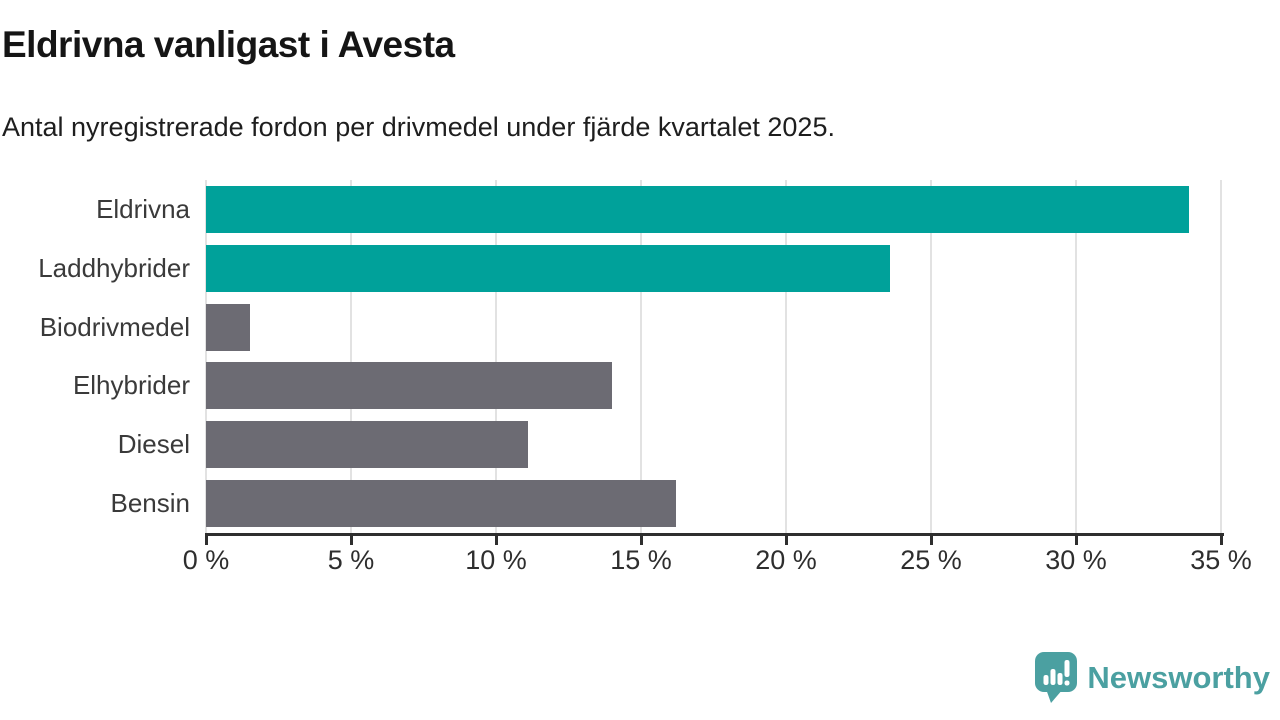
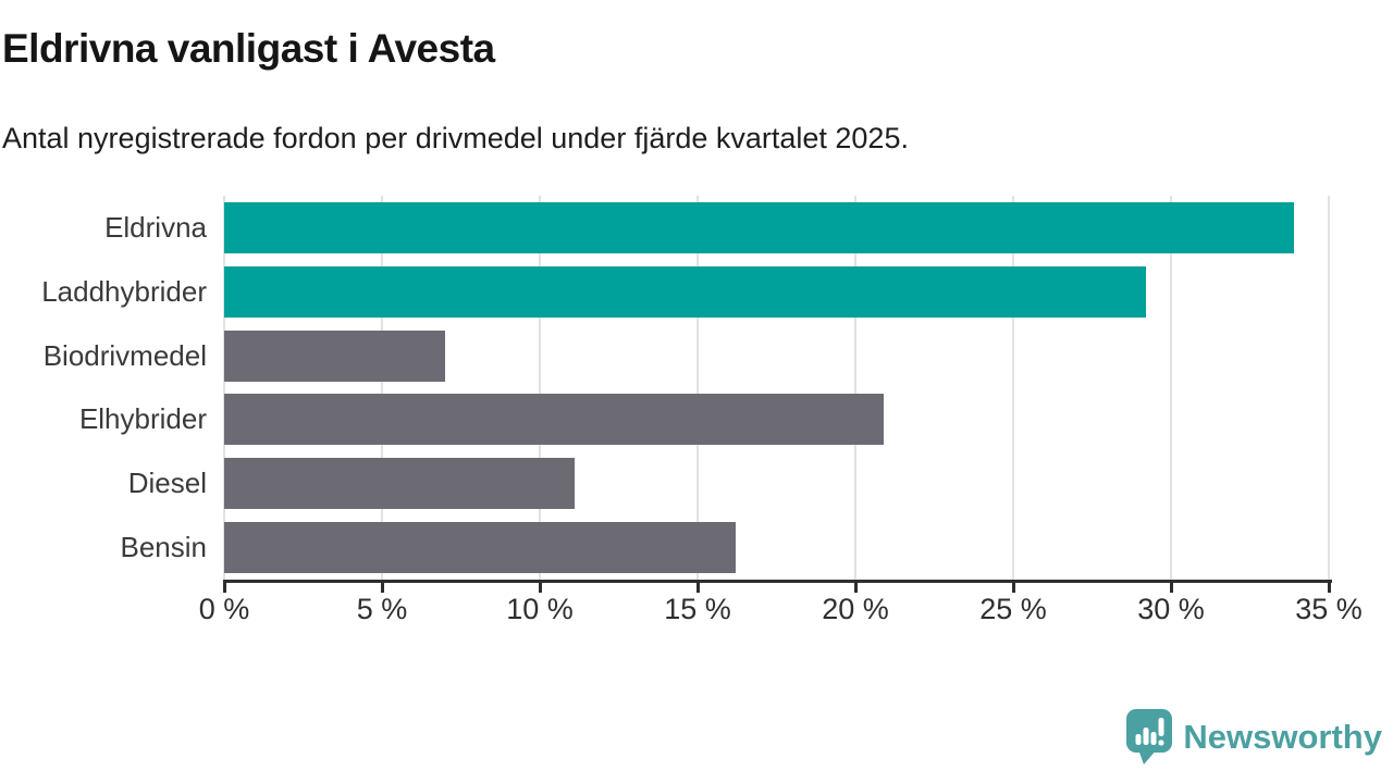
Laddhybrider: 23.6% -> 29.2%
Biodrivmedel: 1.5% -> 7.0%
Elhybrider: 14.0% -> 20.9%
